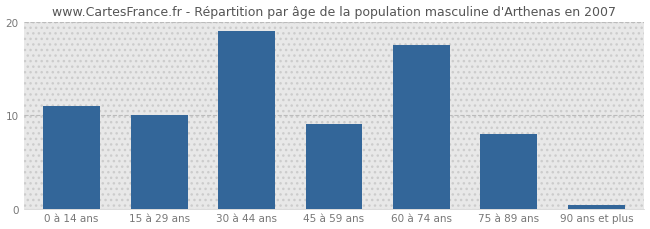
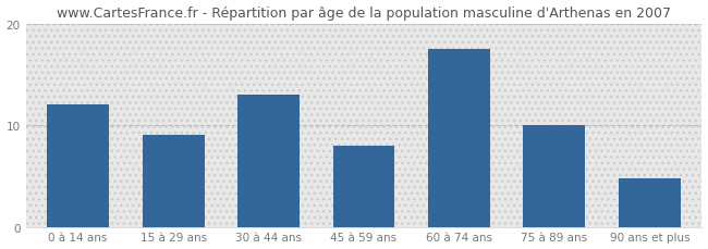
0 à 14 ans: 11.0 -> 12.0
15 à 29 ans: 10.0 -> 9.0
30 à 44 ans: 19.0 -> 13.0
45 à 59 ans: 9.0 -> 8.0
75 à 89 ans: 8.0 -> 10.0
90 ans et plus: 0.4 -> 4.8
